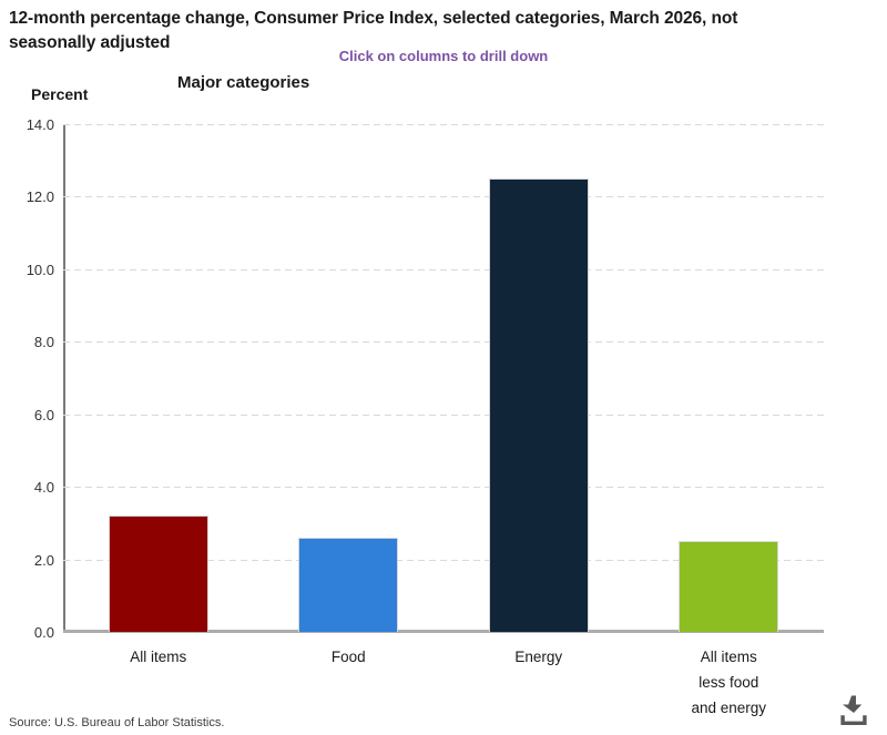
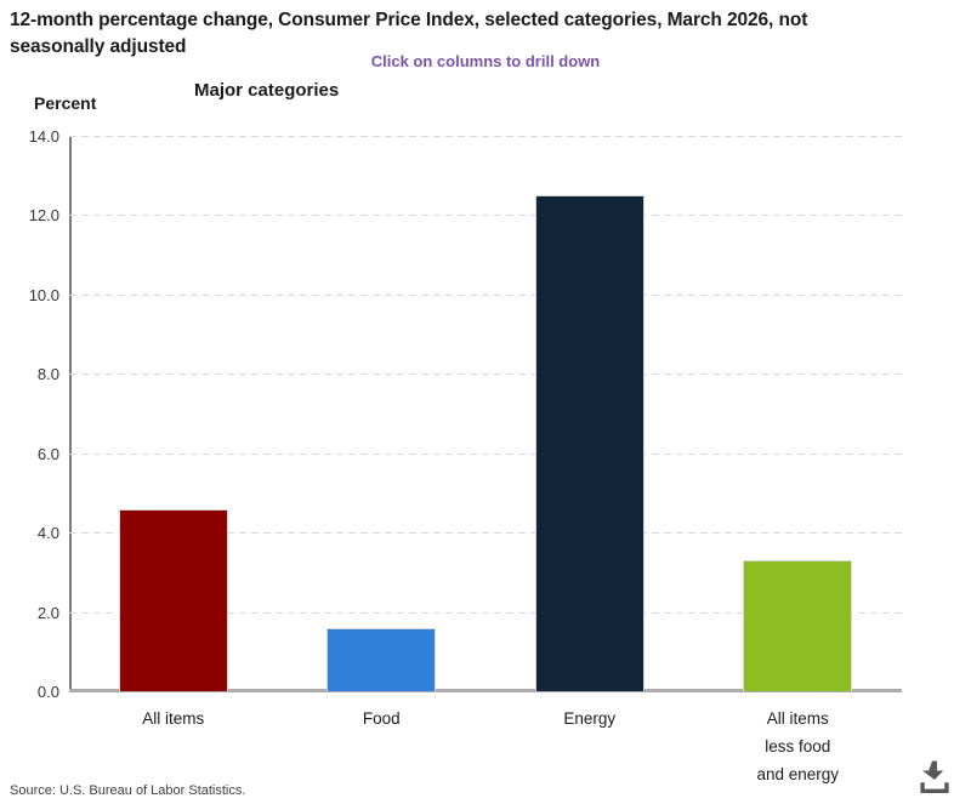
All items: 3.2 -> 4.6
Food: 2.6 -> 1.6
All items less food and energy: 2.5 -> 3.3
